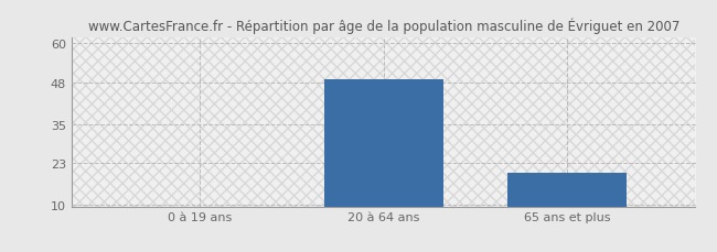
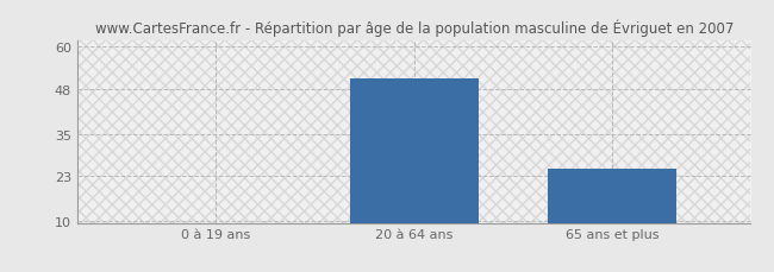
20 à 64 ans: 49 -> 51
65 ans et plus: 20 -> 25
